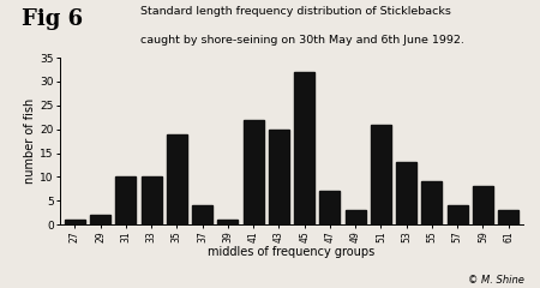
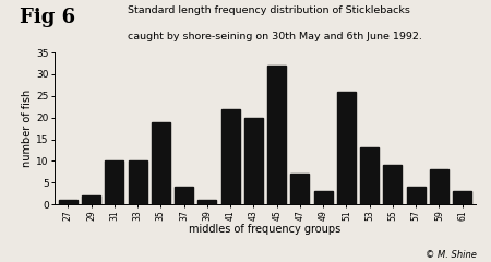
51: 21 -> 26
